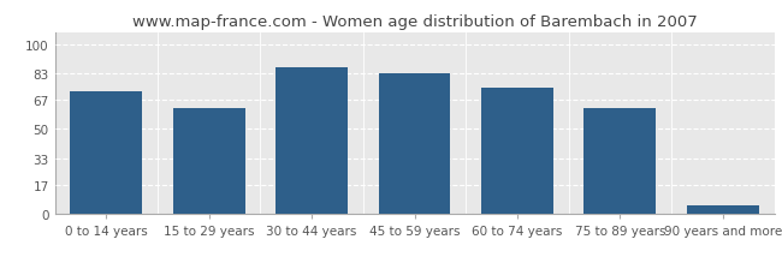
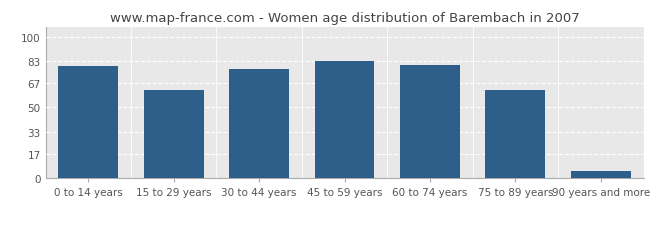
0 to 14 years: 72 -> 79
30 to 44 years: 86 -> 77
60 to 74 years: 74 -> 80
